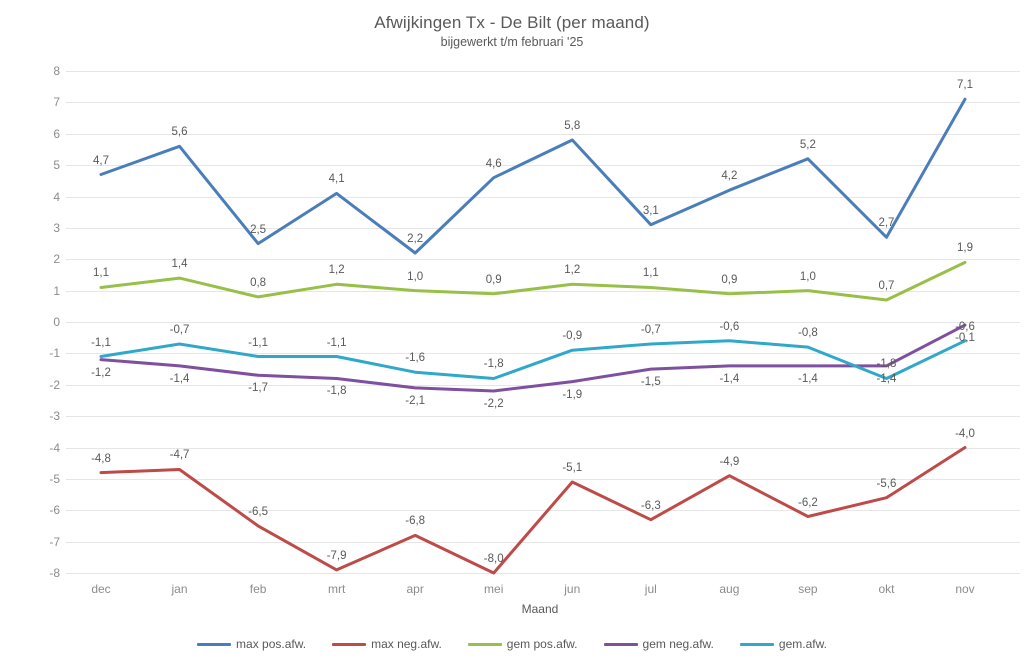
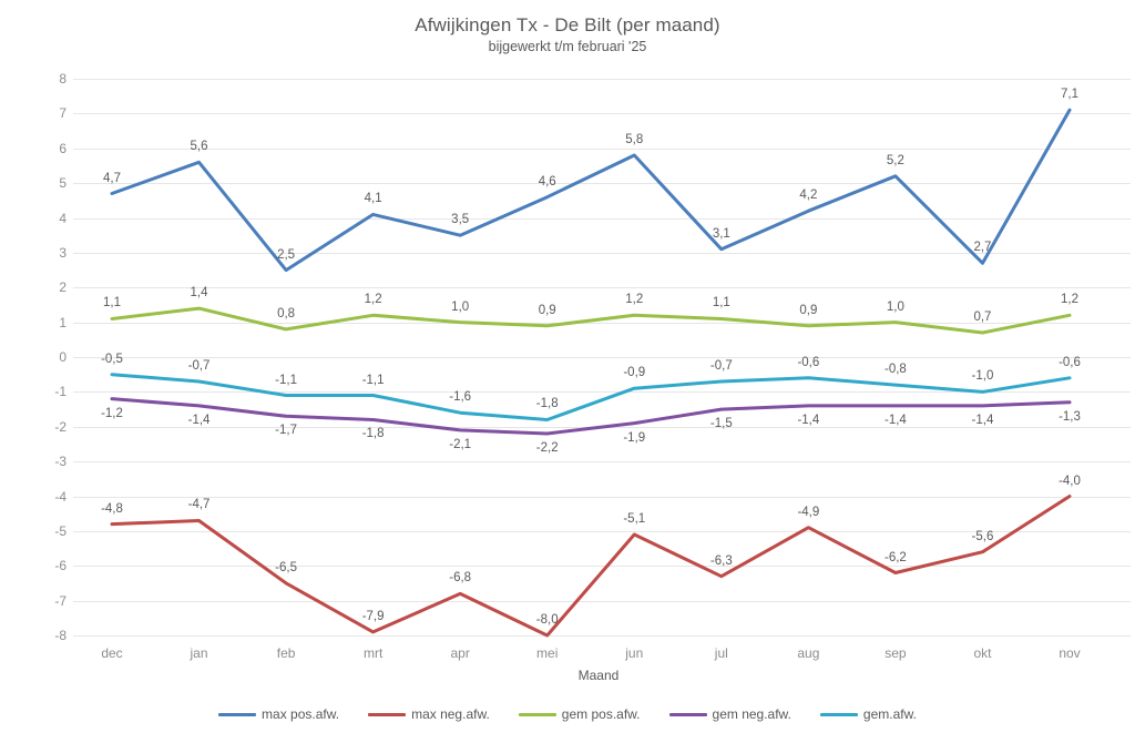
gem.afw./dec: -1,1 -> -0,5
max pos.afw./apr: 2,2 -> 3,5
gem.afw./okt: -1,8 -> -1,0
gem pos.afw./nov: 1,9 -> 1,2
gem neg.afw./nov: -0,1 -> -1,3
